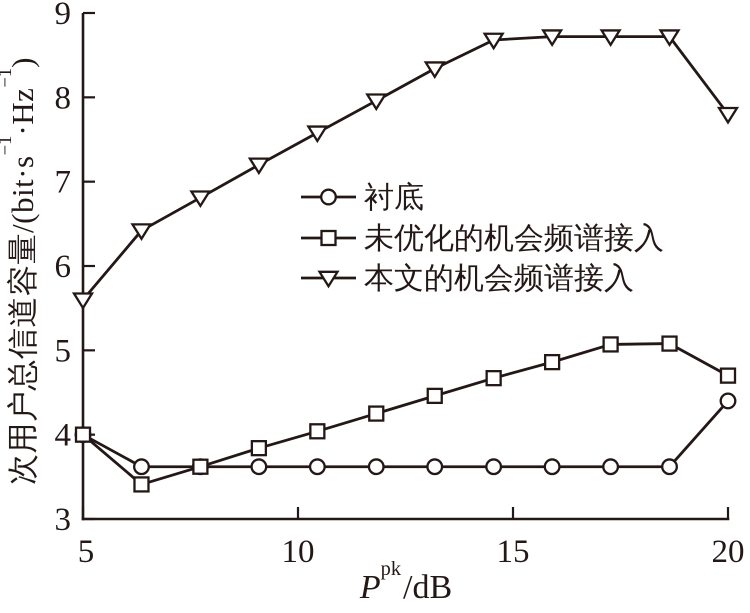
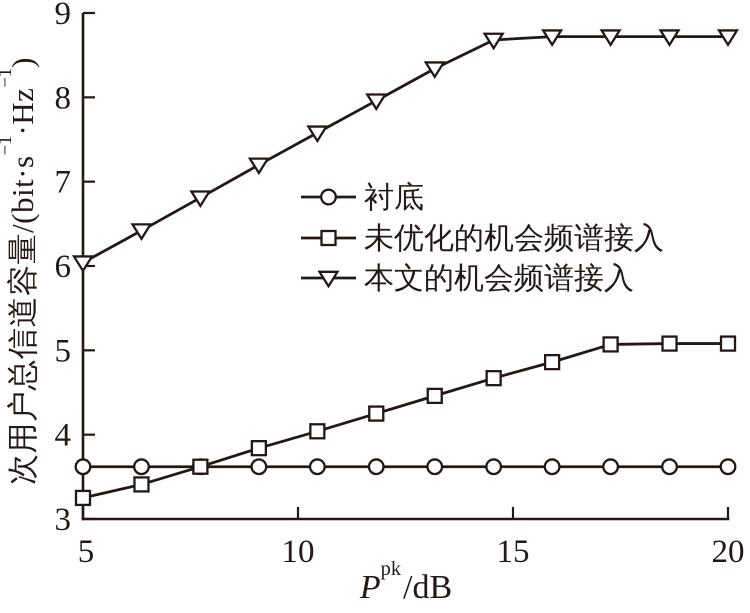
衬底/5: 4.0 -> 3.6
未优化的机会频谱接入/5: 4.0 -> 3.2
本文的机会频谱接入/5: 5.6 -> 6.0
衬底/20: 4.4 -> 3.6
未优化的机会频谱接入/20: 4.7 -> 5.1
本文的机会频谱接入/20: 7.8 -> 8.7
